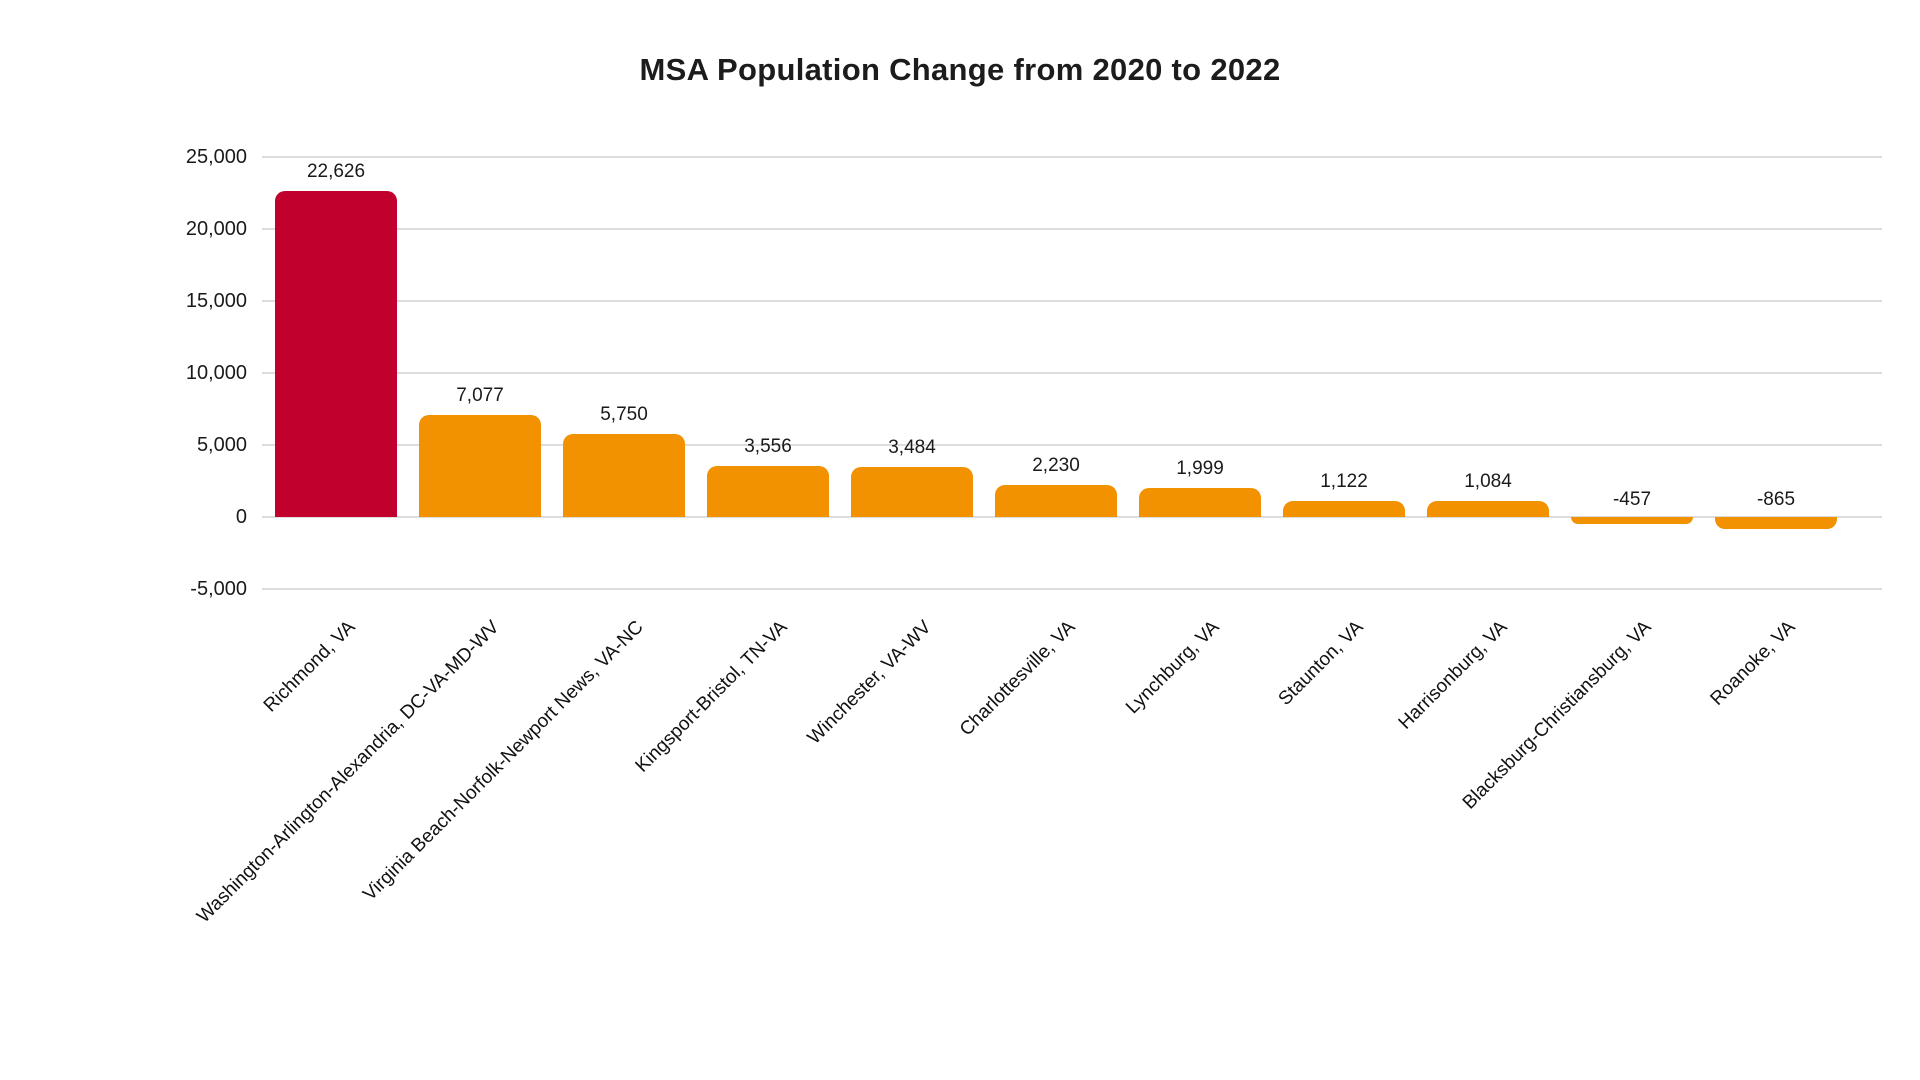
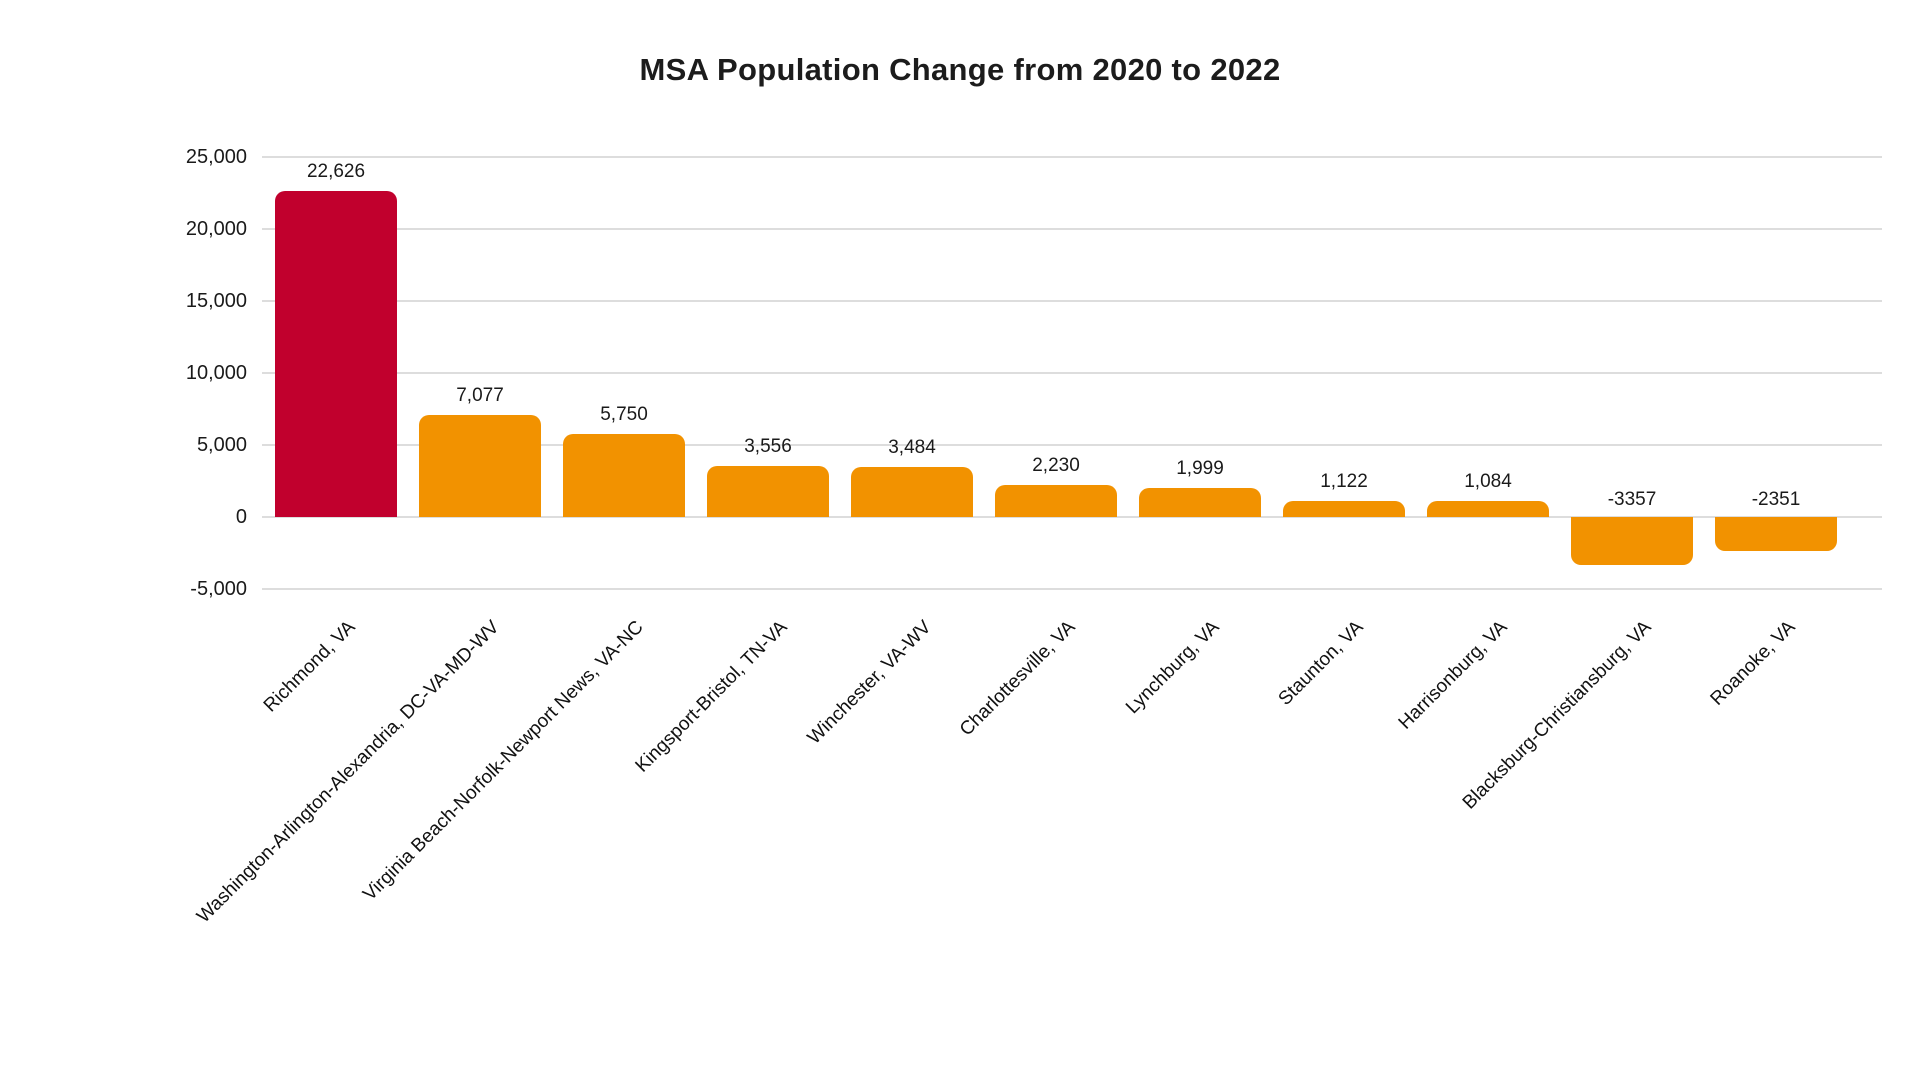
Blacksburg-Christiansburg, VA: -457 -> -3357
Roanoke, VA: -865 -> -2351
